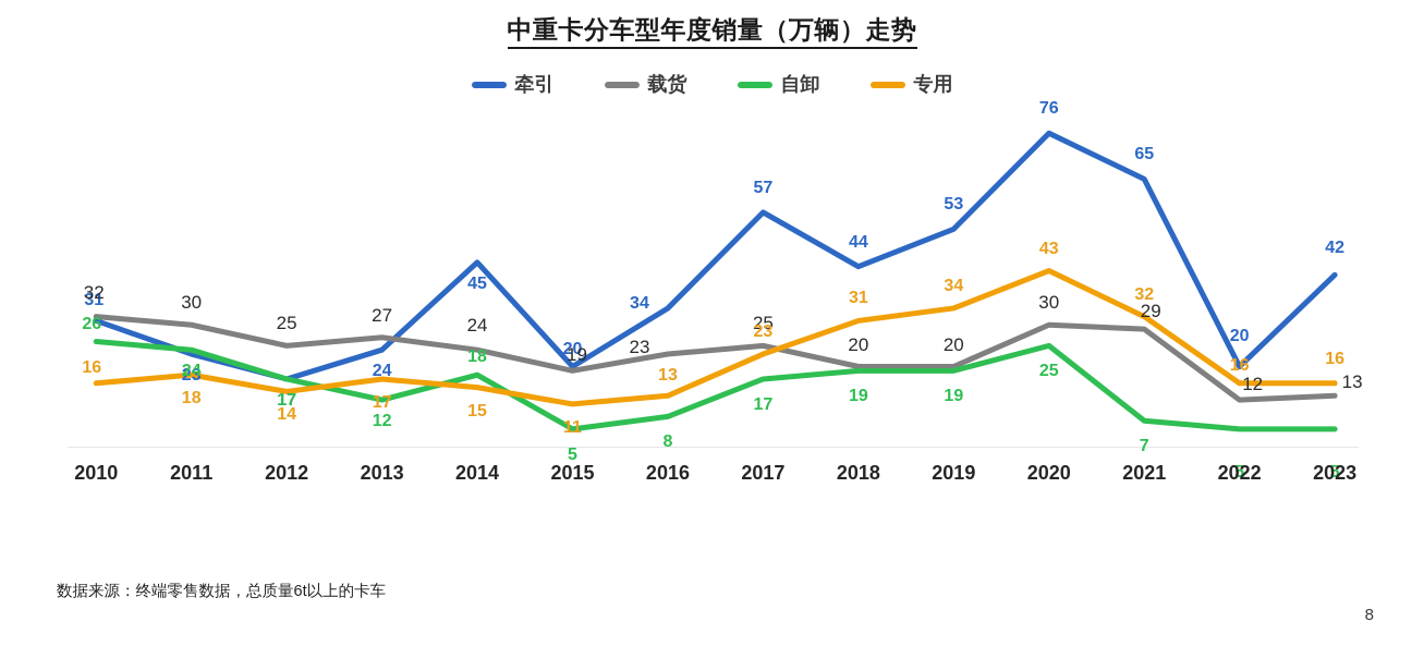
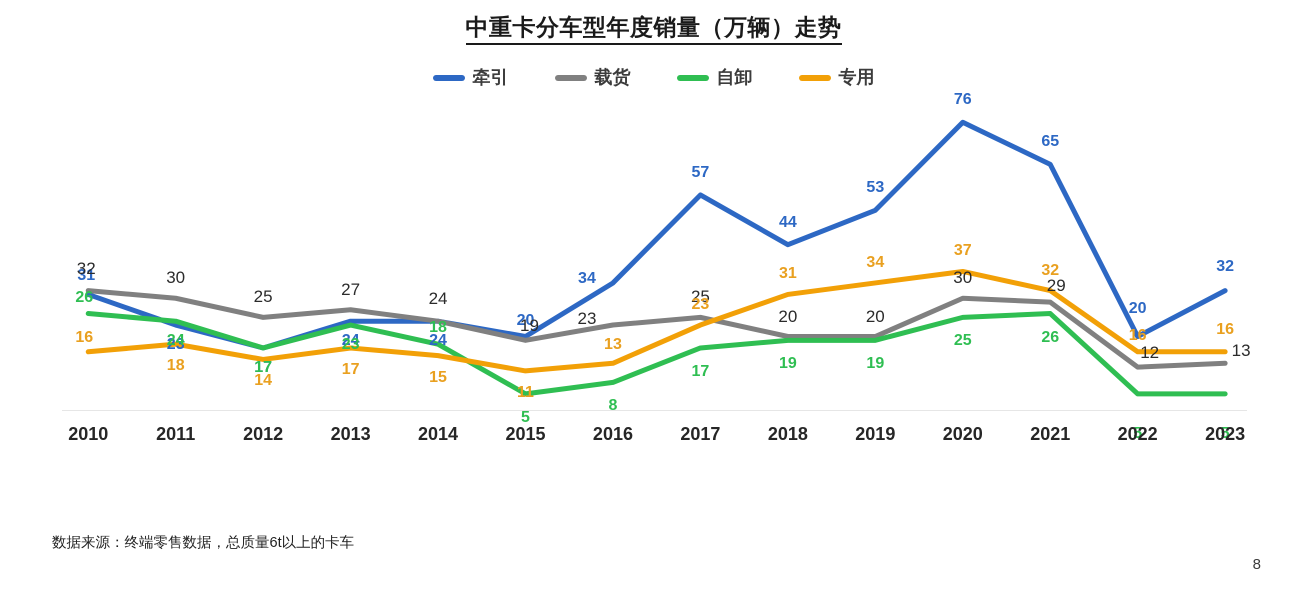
自卸/2013: 12 -> 23
牵引/2014: 45 -> 24
专用/2020: 43 -> 37
自卸/2021: 7 -> 26
牵引/2023: 42 -> 32
